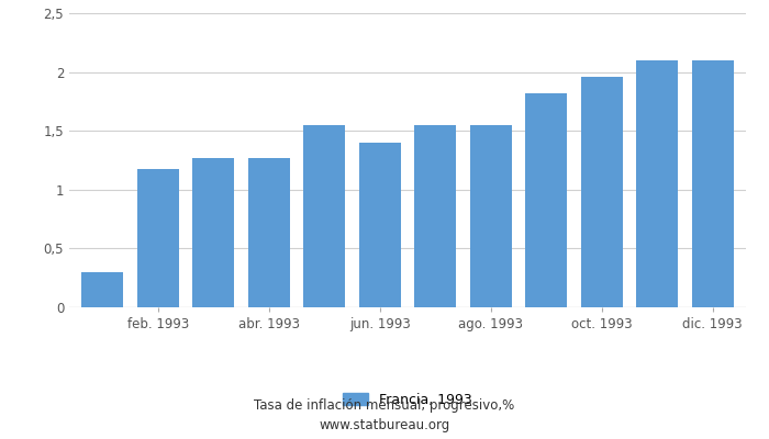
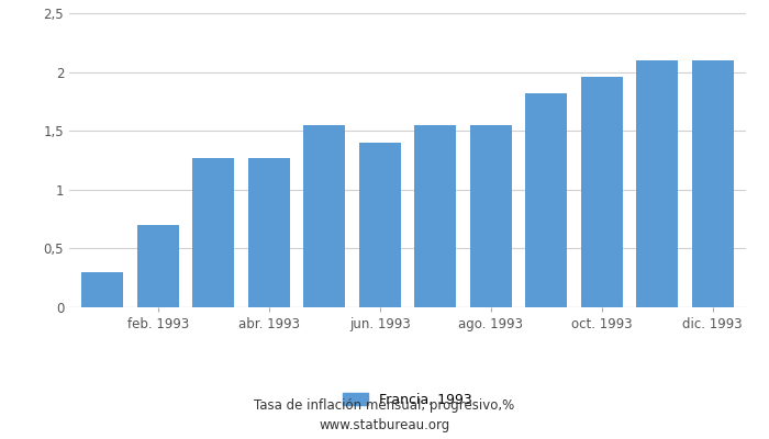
feb. 1993: 1,18 -> 0,70
